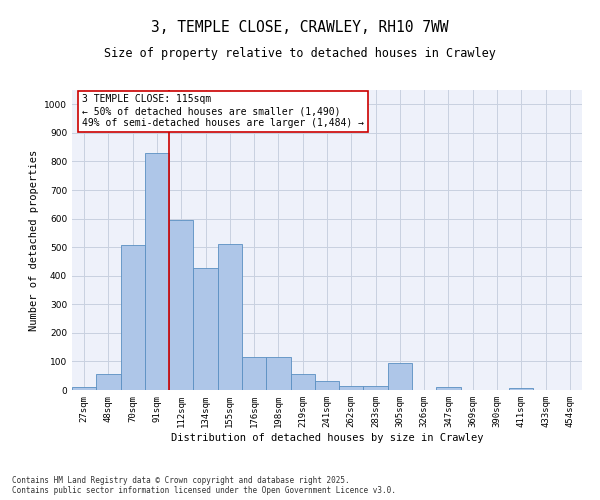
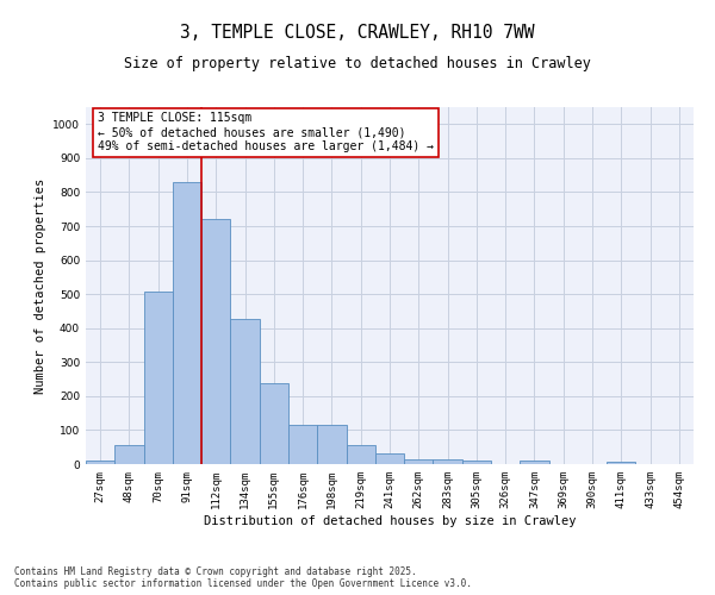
112sqm: 595 -> 722
155sqm: 510 -> 238
305sqm: 95 -> 10
